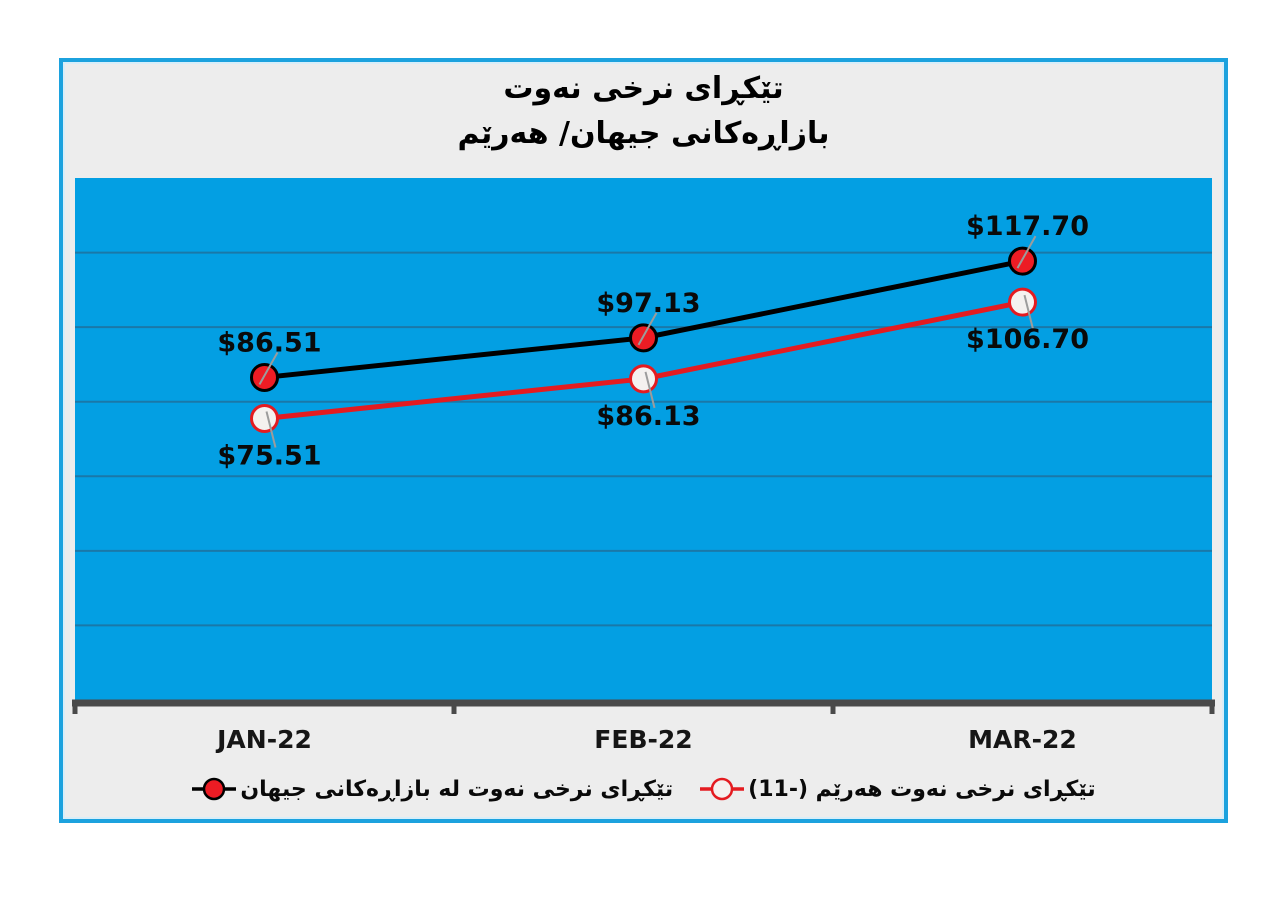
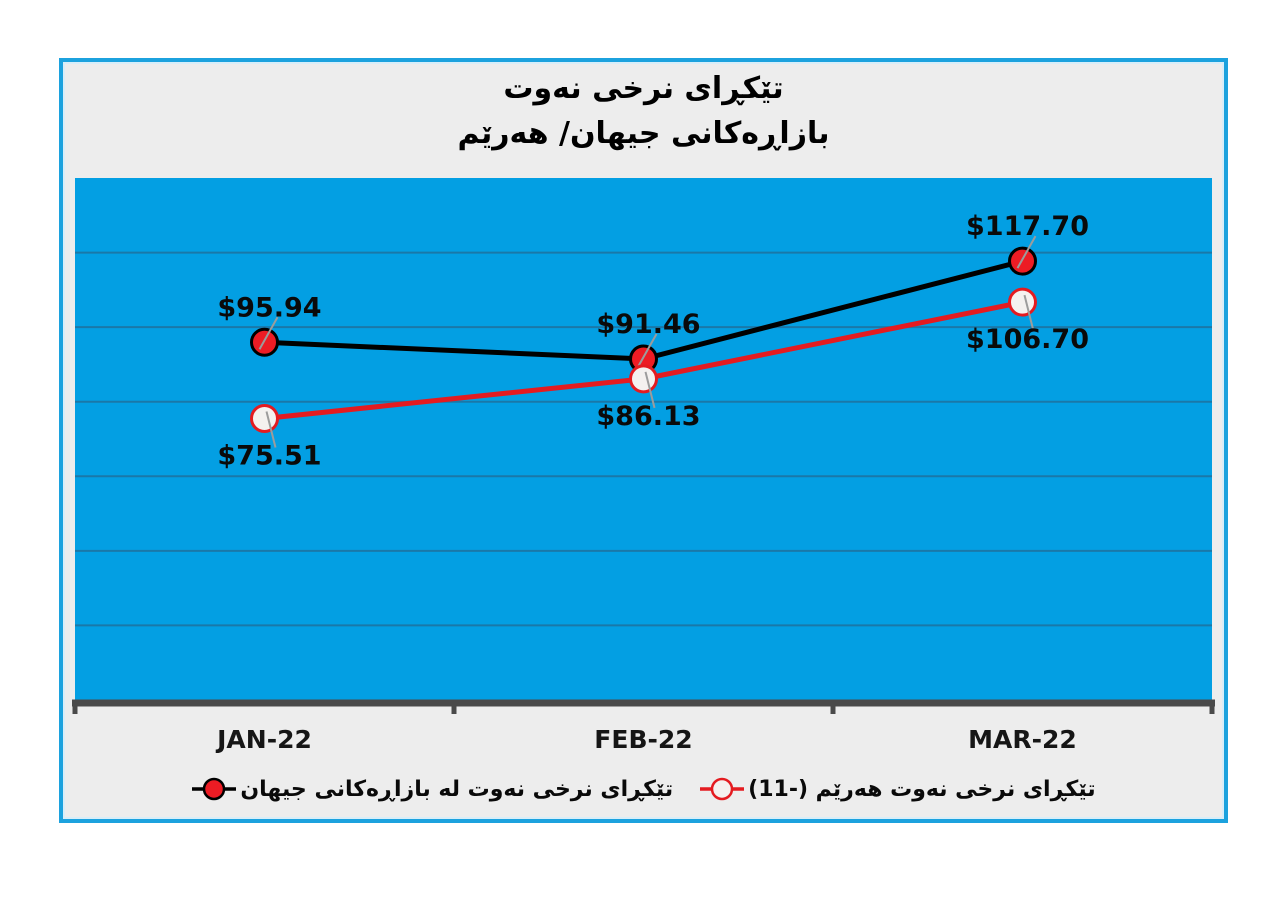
تێکڕای نرخی نەوت له بازاڕەکانی جیهان/JAN-22: $86.51 -> $95.94
تێکڕای نرخی نەوت له بازاڕەکانی جیهان/FEB-22: $97.13 -> $91.46
